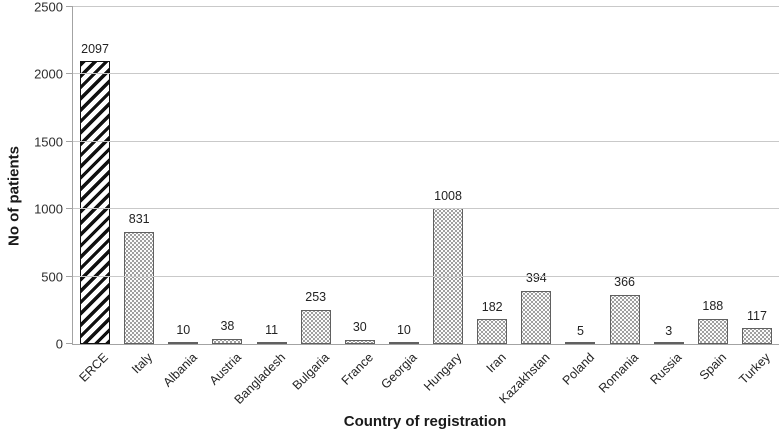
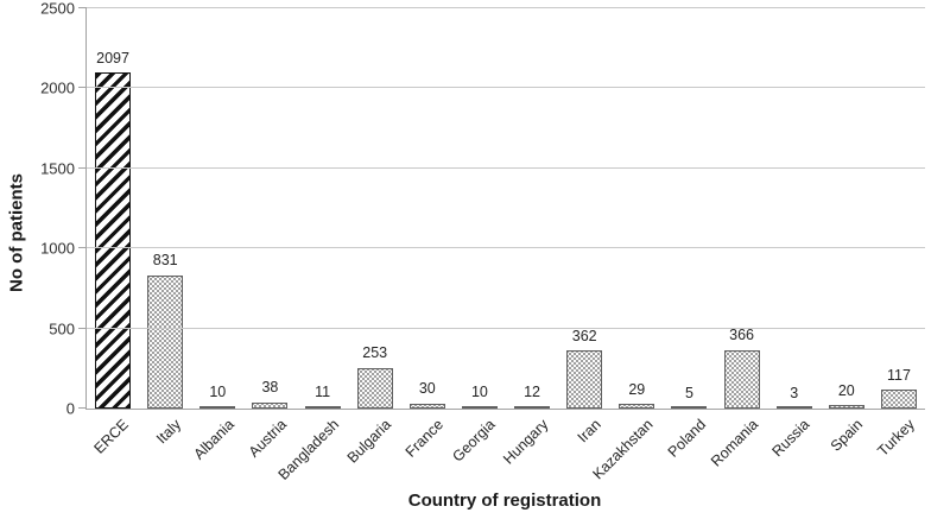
Hungary: 1008 -> 12
Iran: 182 -> 362
Kazakhstan: 394 -> 29
Spain: 188 -> 20
